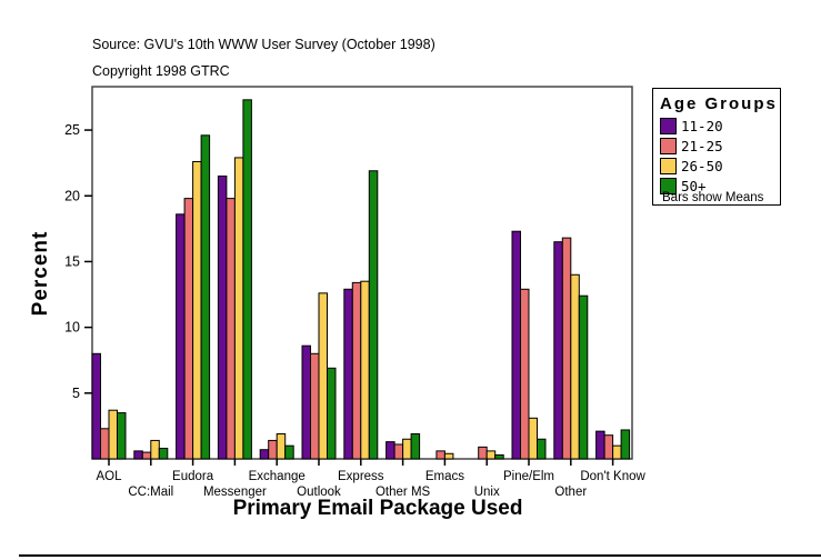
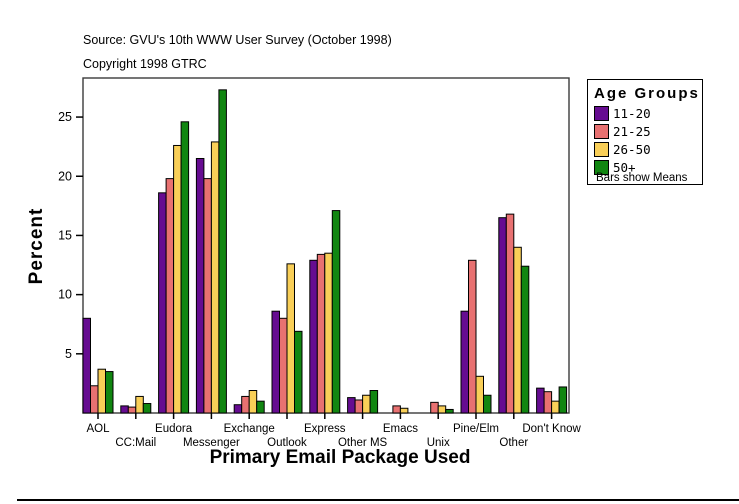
50+/Express: 21.9 -> 17.1
11-20/Pine/Elm: 17.3 -> 8.6
